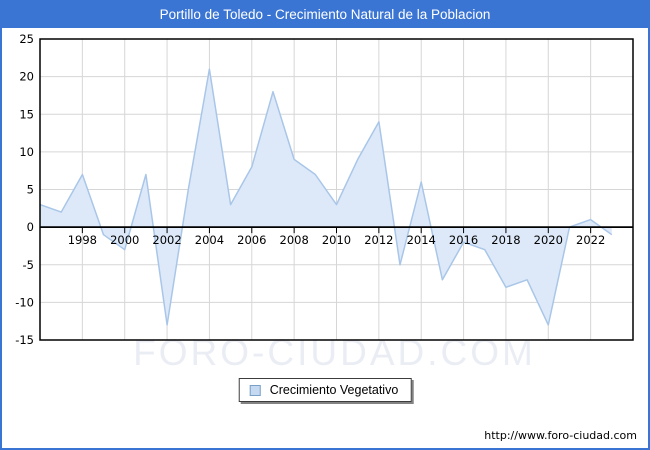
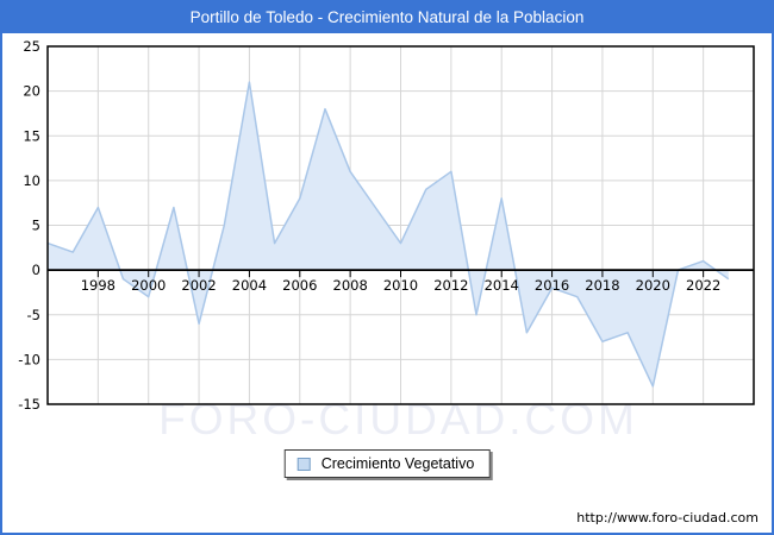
2002: -13 -> -6
2008: 9 -> 11
2012: 14 -> 11
2014: 6 -> 8
